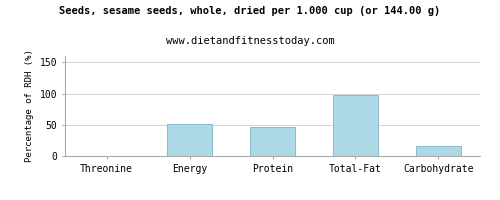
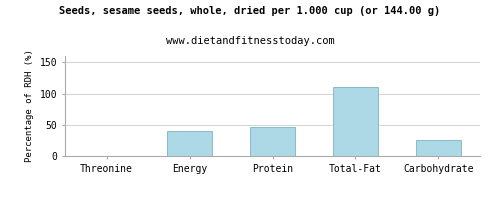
Energy: 52 -> 40
Total-Fat: 98 -> 111
Carbohydrate: 16 -> 26
